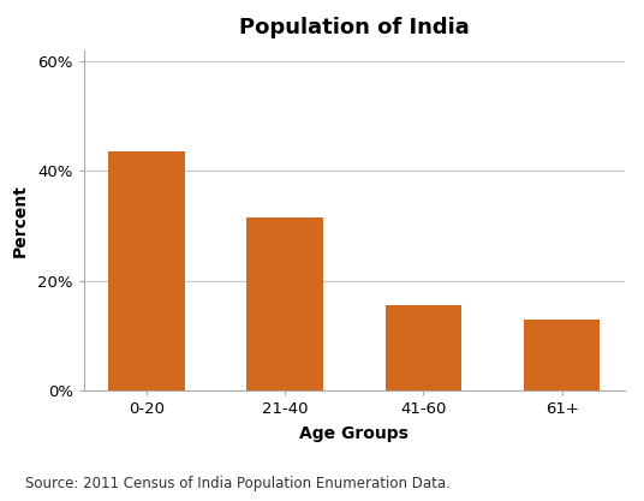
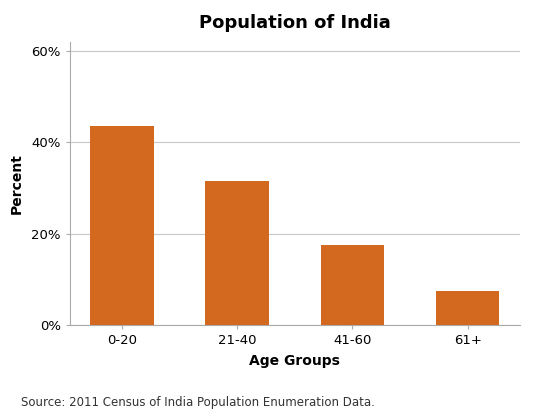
41-60: 15.5% -> 17.5%
61+: 13.0% -> 7.5%
